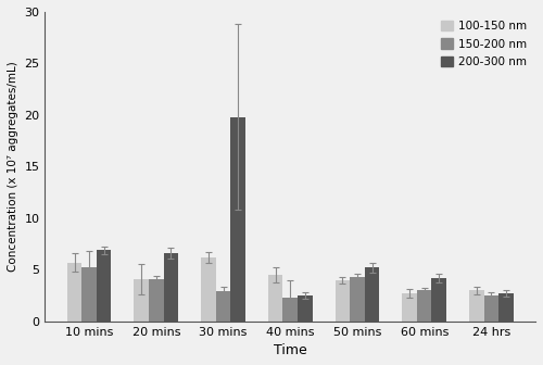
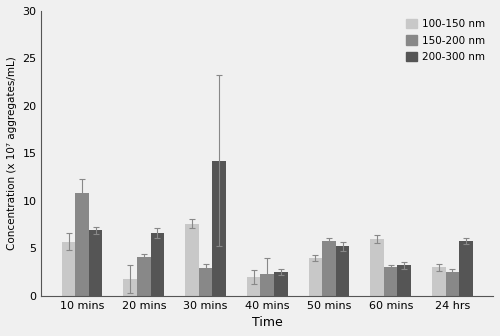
150-200 nm/10 mins: 5.3 -> 10.8
100-150 nm/20 mins: 4.1 -> 1.8
100-150 nm/30 mins: 6.2 -> 7.6
200-300 nm/30 mins: 19.8 -> 14.2
100-150 nm/40 mins: 4.5 -> 2.0
150-200 nm/50 mins: 4.3 -> 5.8
100-150 nm/60 mins: 2.7 -> 6.0
200-300 nm/60 mins: 4.2 -> 3.2
200-300 nm/24 hrs: 2.7 -> 5.8
